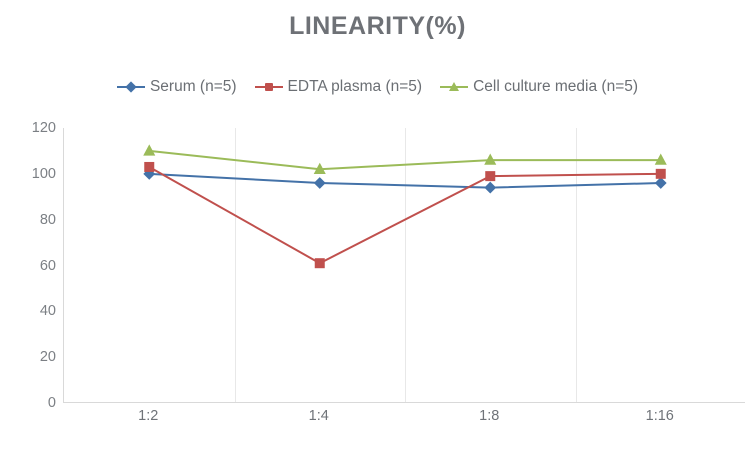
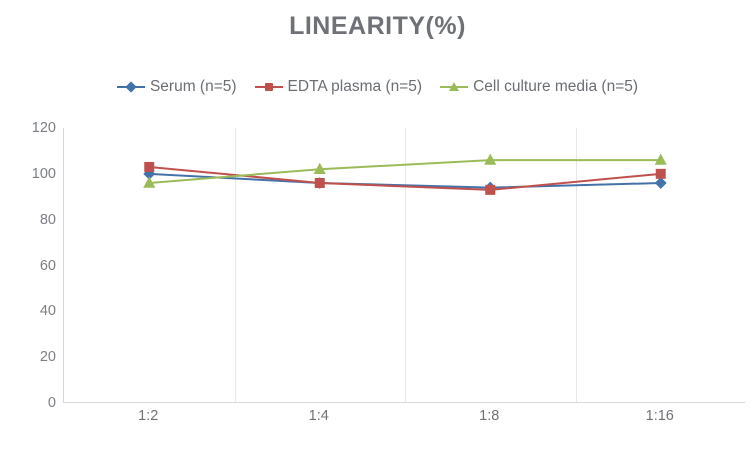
Cell culture media (n=5)/1:2: 110 -> 96
EDTA plasma (n=5)/1:4: 61 -> 96
EDTA plasma (n=5)/1:8: 99 -> 93
